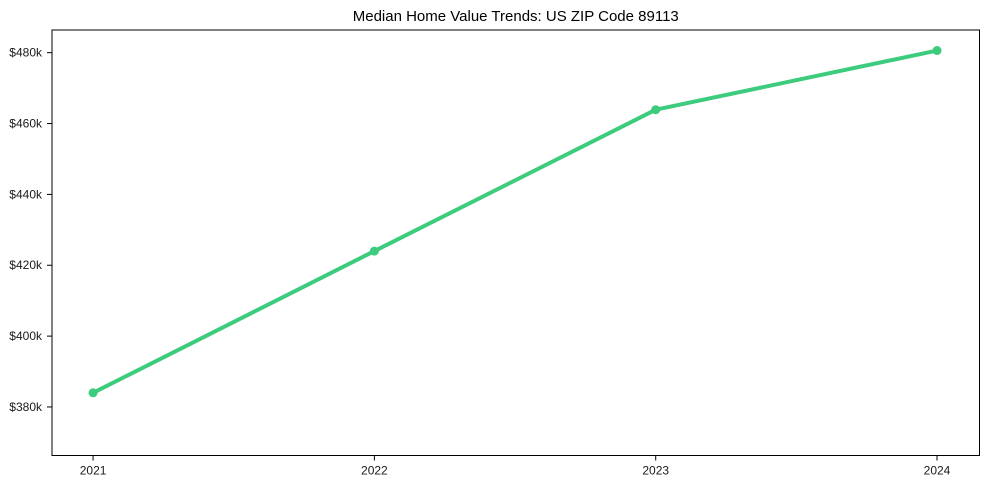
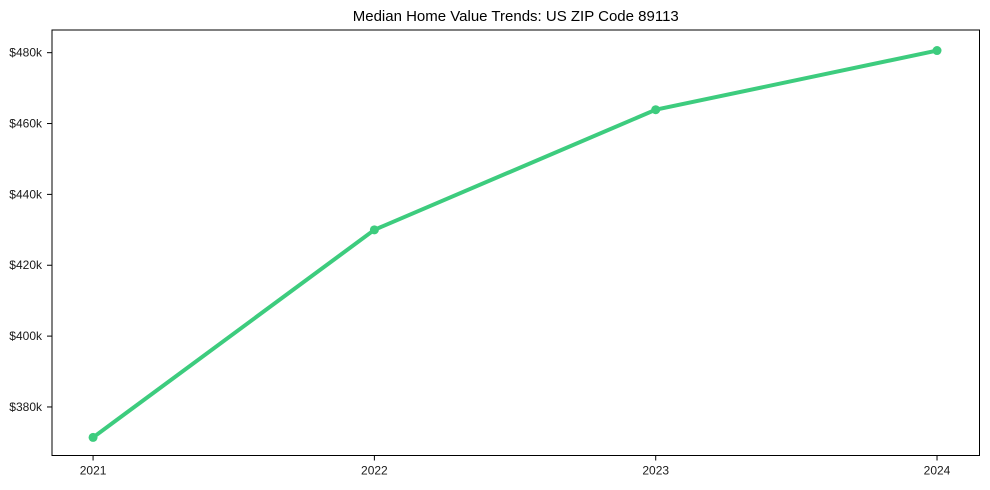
2021: $384k -> $371k
2022: $424k -> $430k
